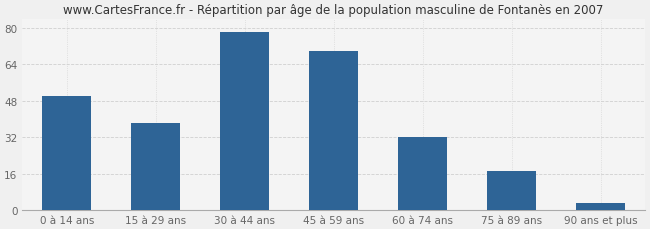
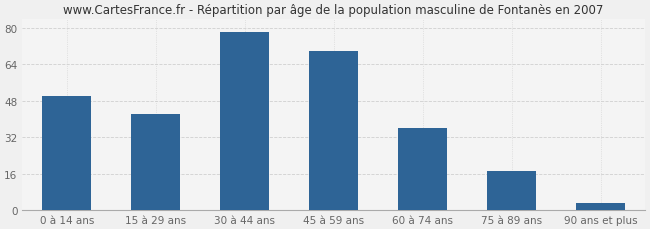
15 à 29 ans: 38 -> 42
60 à 74 ans: 32 -> 36
